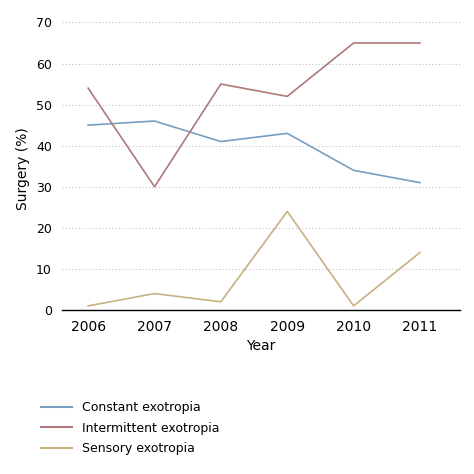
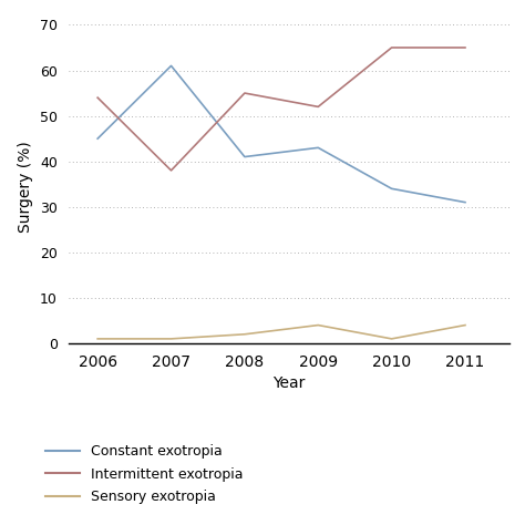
Constant exotropia/2007: 46 -> 61
Intermittent exotropia/2007: 30 -> 38
Sensory exotropia/2007: 4 -> 1
Sensory exotropia/2009: 24 -> 4
Sensory exotropia/2011: 14 -> 4
